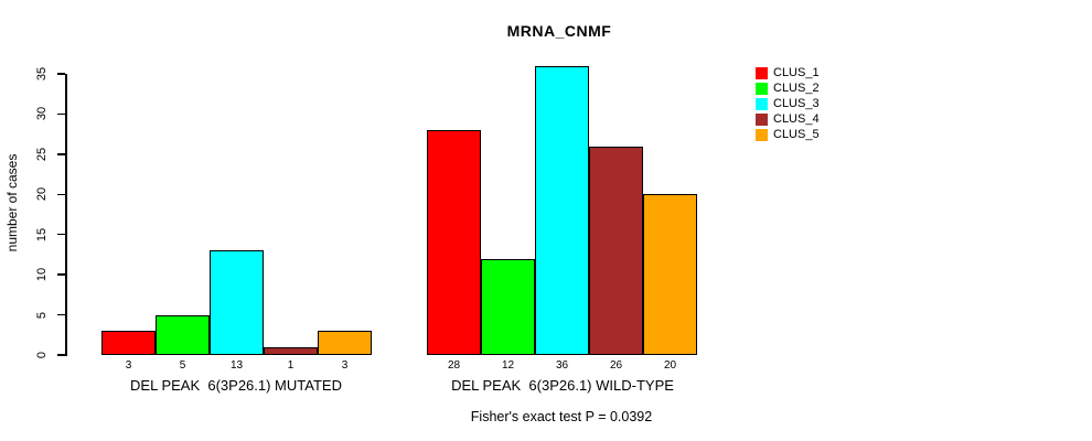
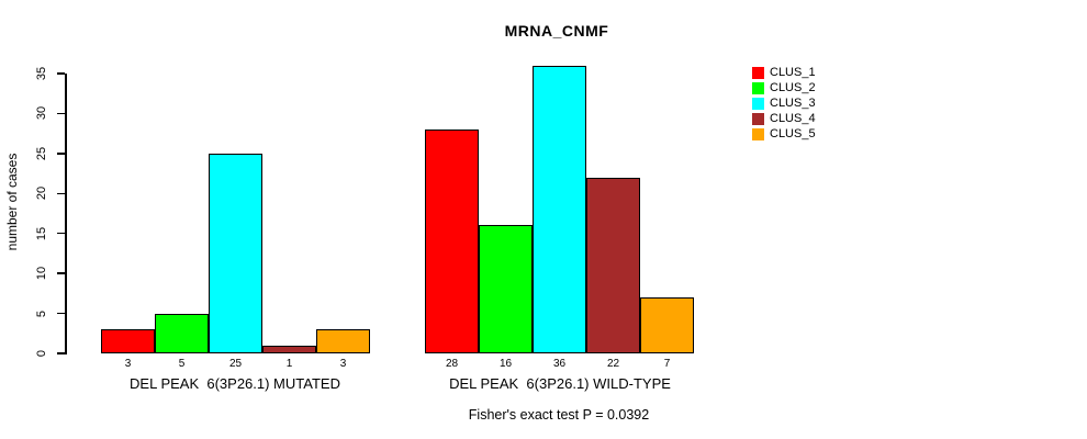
CLUS_3/DEL PEAK 6(3P26.1) MUTATED: 13 -> 25
CLUS_2/DEL PEAK 6(3P26.1) WILD-TYPE: 12 -> 16
CLUS_4/DEL PEAK 6(3P26.1) WILD-TYPE: 26 -> 22
CLUS_5/DEL PEAK 6(3P26.1) WILD-TYPE: 20 -> 7
